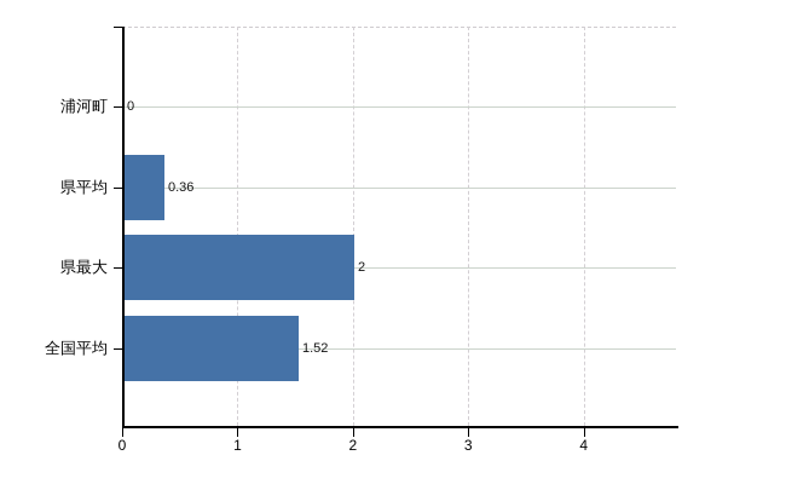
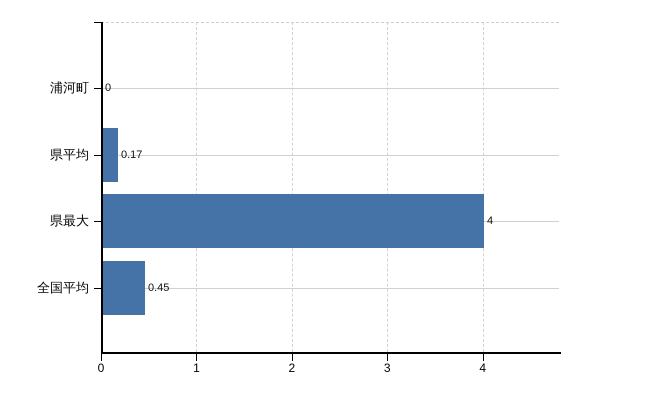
県平均: 0.36 -> 0.17
県最大: 2 -> 4
全国平均: 1.52 -> 0.45
